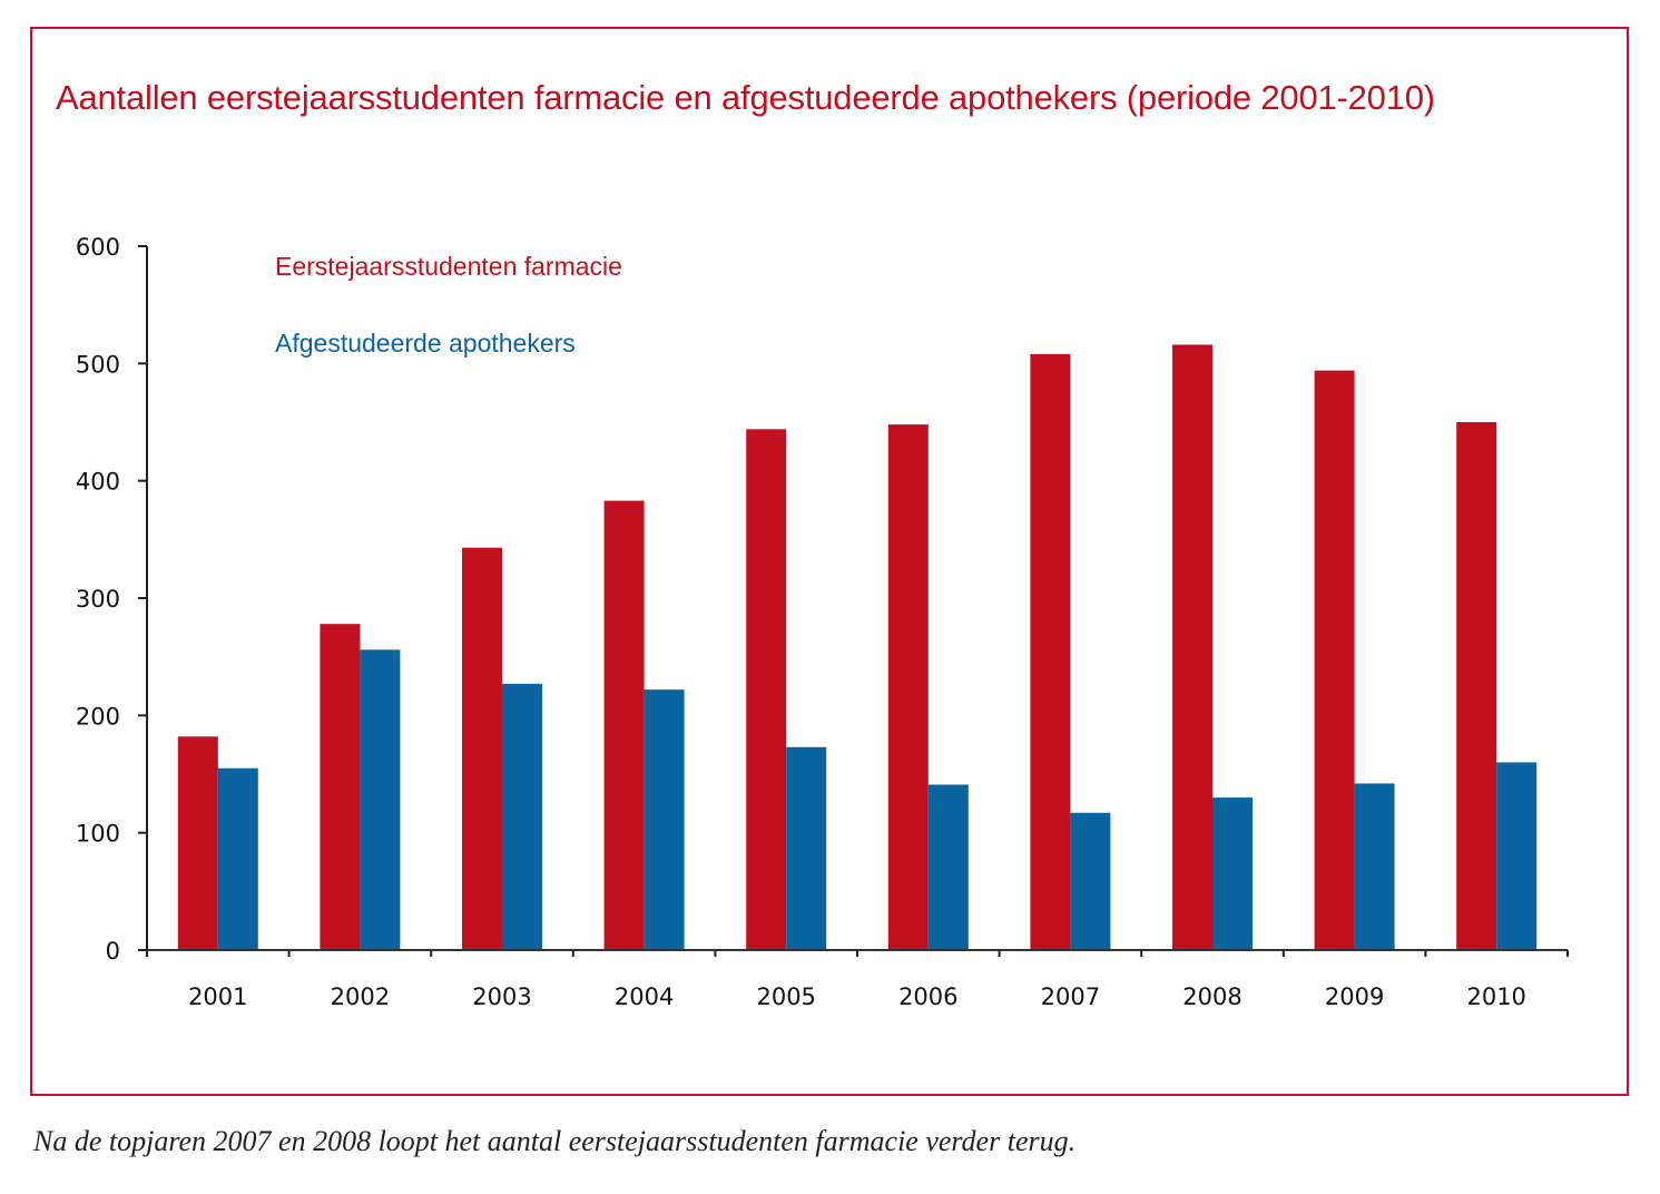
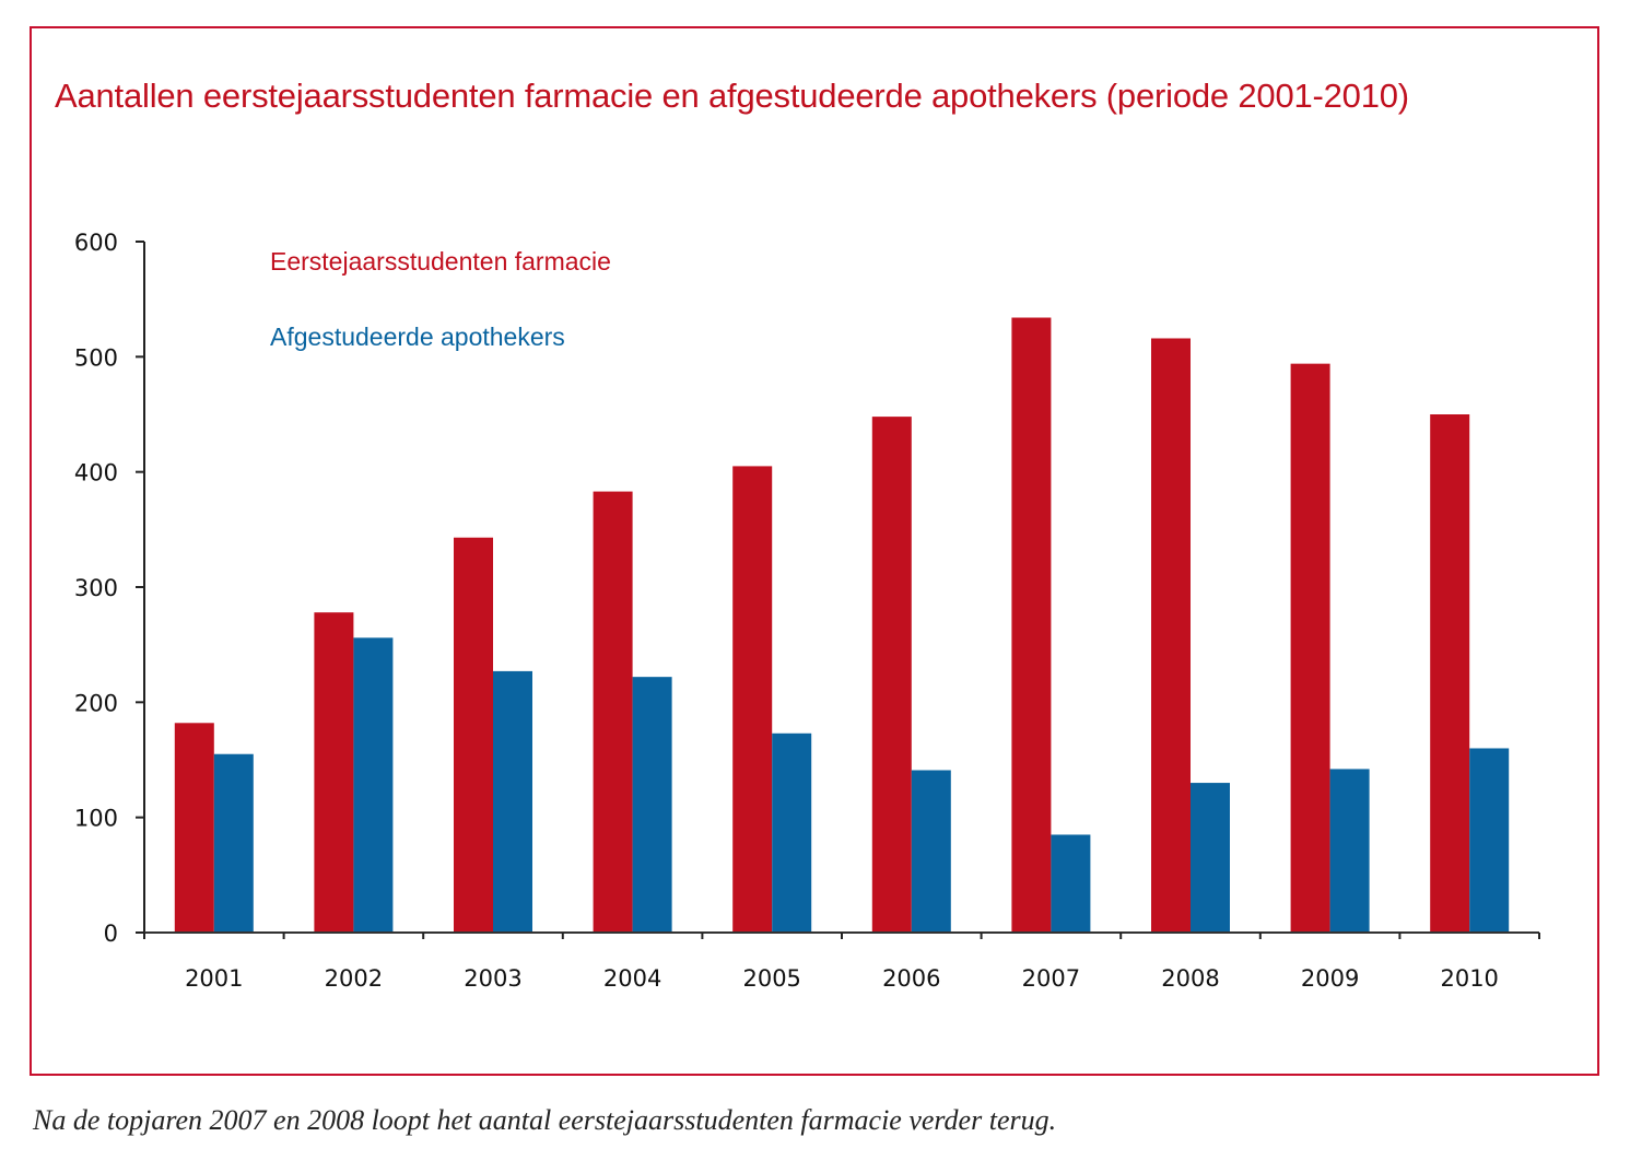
Eerstejaarsstudenten farmacie/2005: 444 -> 405
Eerstejaarsstudenten farmacie/2007: 508 -> 534
Afgestudeerde apothekers/2007: 117 -> 85
